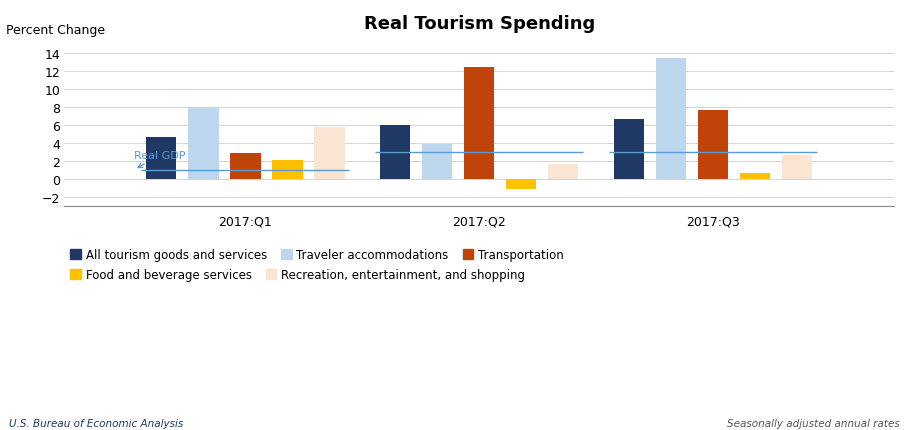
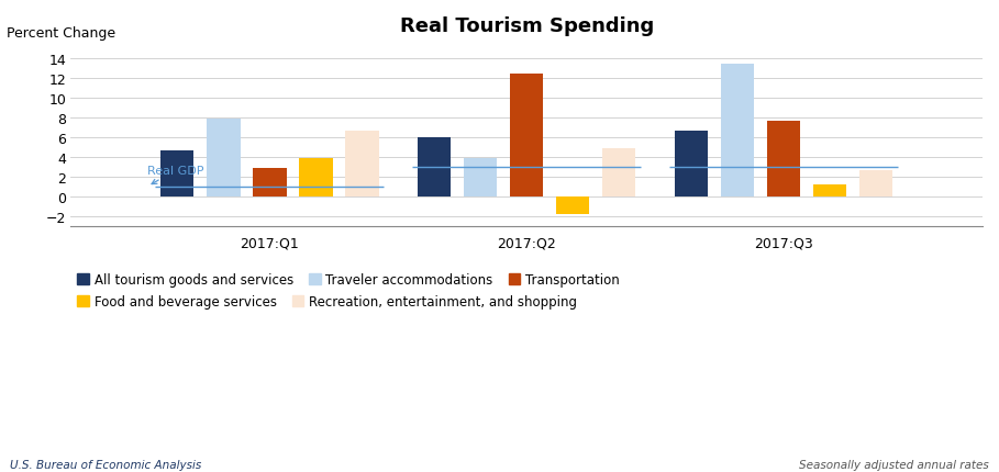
Food and beverage services/2017:Q1: 2.1 -> 3.8
Recreation, entertainment, and shopping/2017:Q1: 5.7 -> 6.6
Food and beverage services/2017:Q2: -1.2 -> -1.8
Recreation, entertainment, and shopping/2017:Q2: 1.6 -> 4.8
Food and beverage services/2017:Q3: 0.6 -> 1.2
